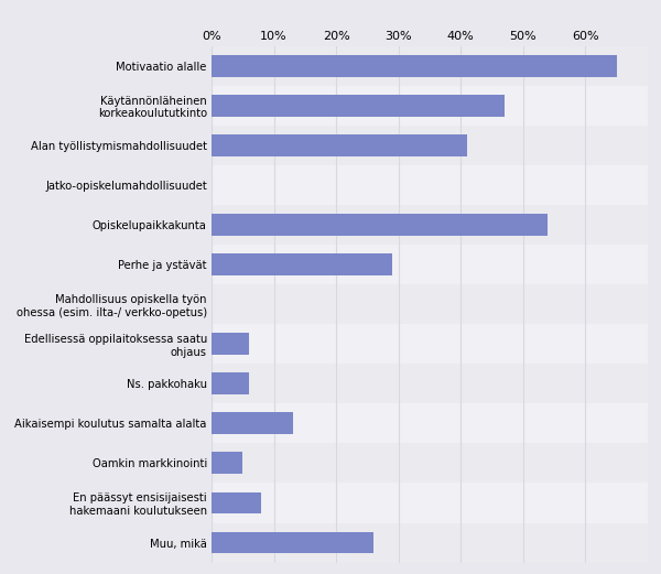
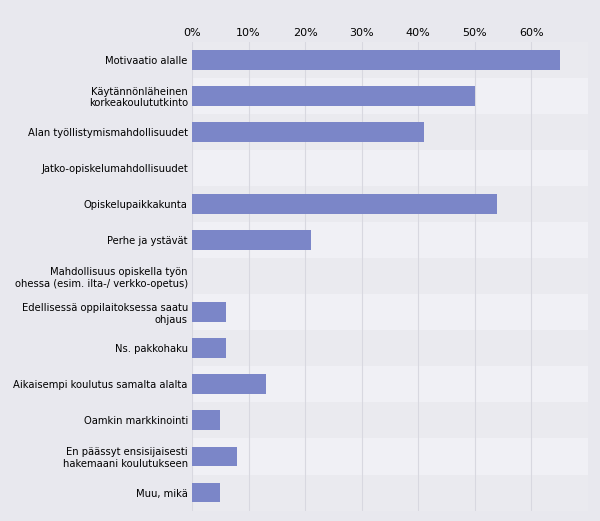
Käytännönläheinen korkeakoulututkinto: 47% -> 50%
Perhe ja ystävät: 29% -> 21%
Muu, mikä: 26% -> 5%
